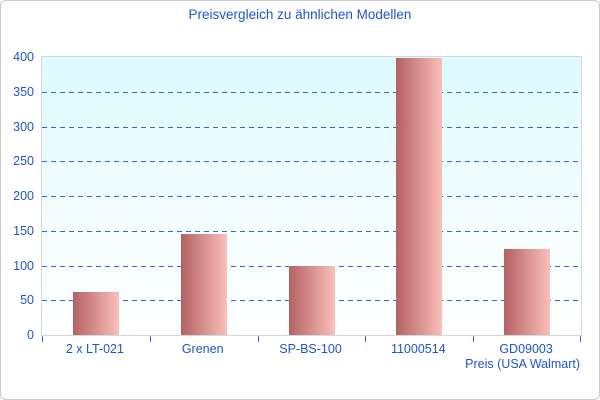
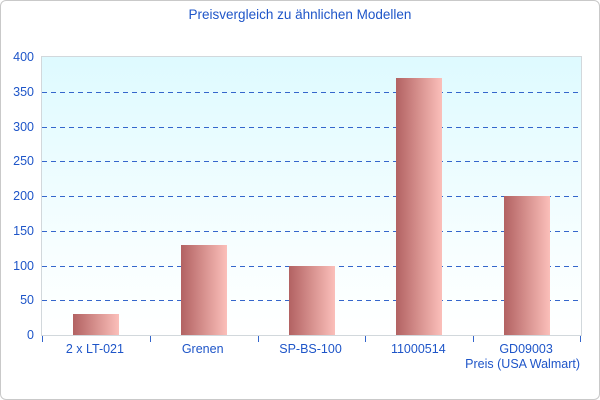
2 x LT-021: 60 -> 30
Grenen: 150 -> 130
11000514: 400 -> 370
GD09003: 120 -> 200
